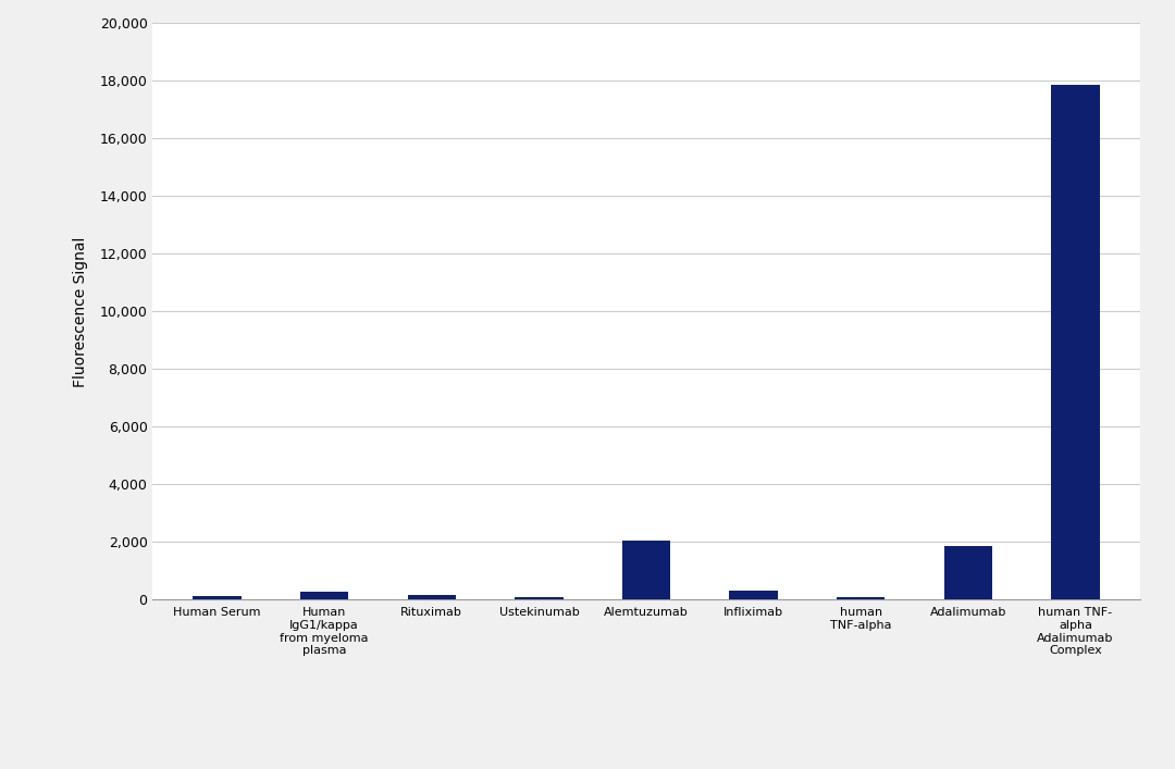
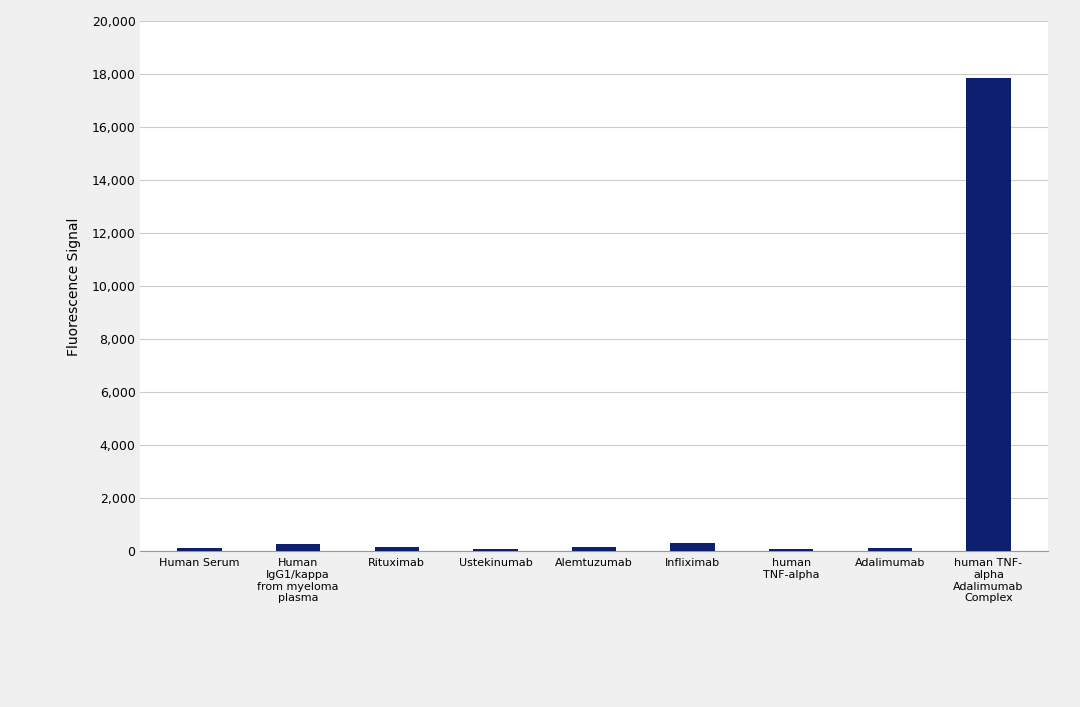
Alemtuzumab: 2,050 -> 160
Adalimumab: 1,850 -> 120
